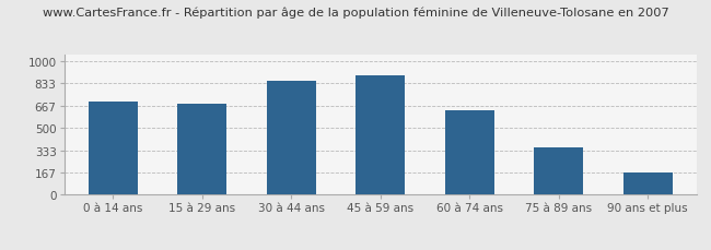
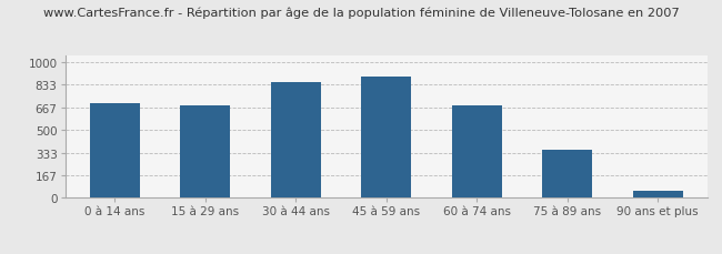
60 à 74 ans: 630 -> 680
90 ans et plus: 170 -> 60
